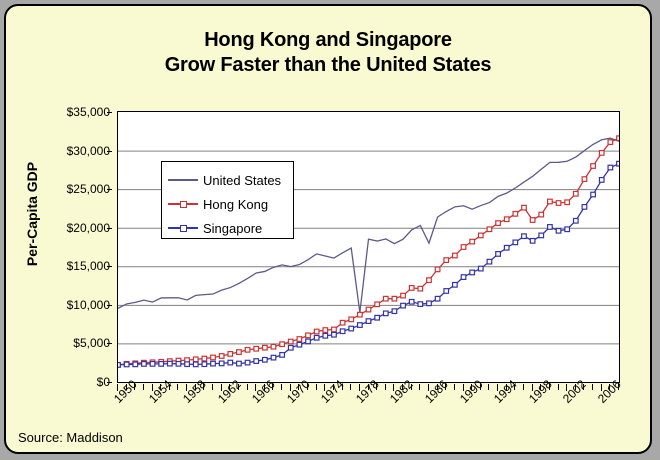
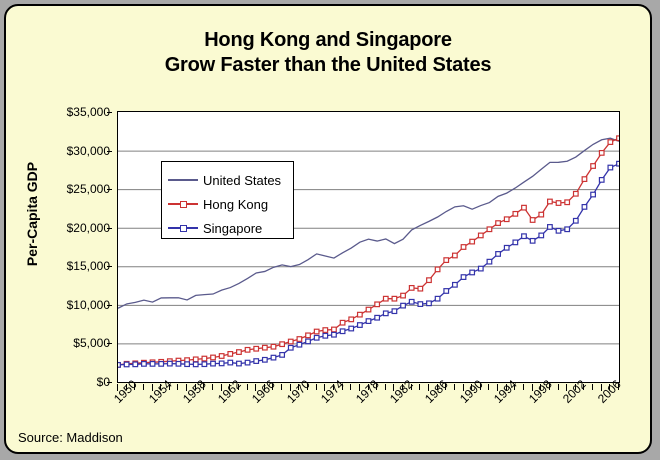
United States/1978: $9000 -> $18000
United States/1986: $18000 -> $21000
